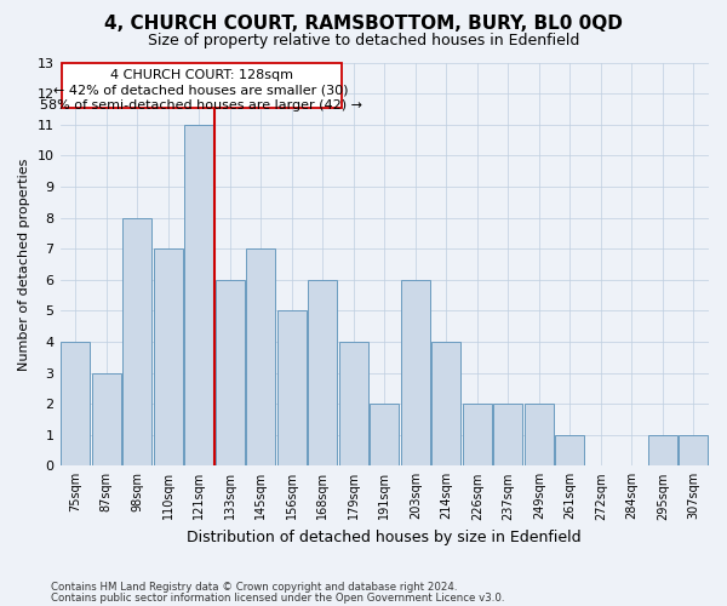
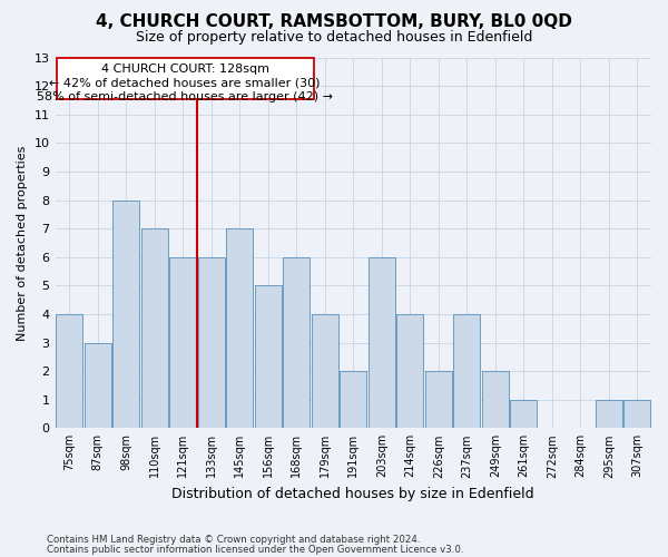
121sqm: 11 -> 6
237sqm: 2 -> 4
